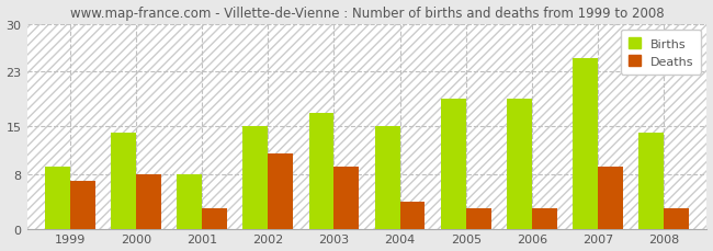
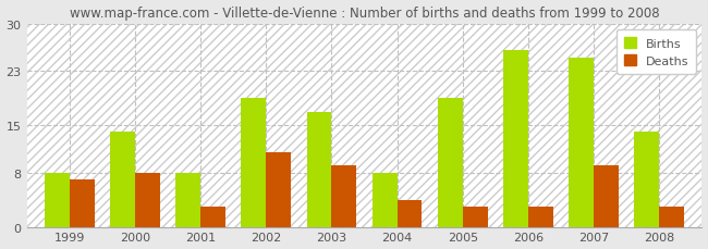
Births/1999: 9 -> 8
Births/2002: 15 -> 19
Births/2004: 15 -> 8
Births/2006: 19 -> 26
